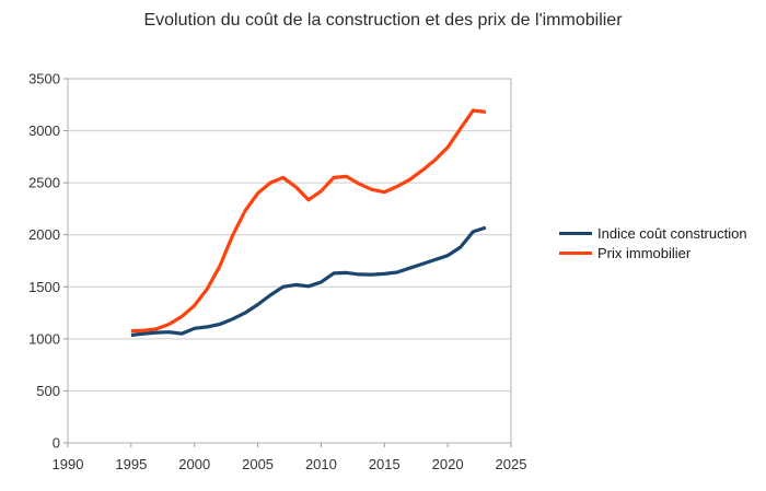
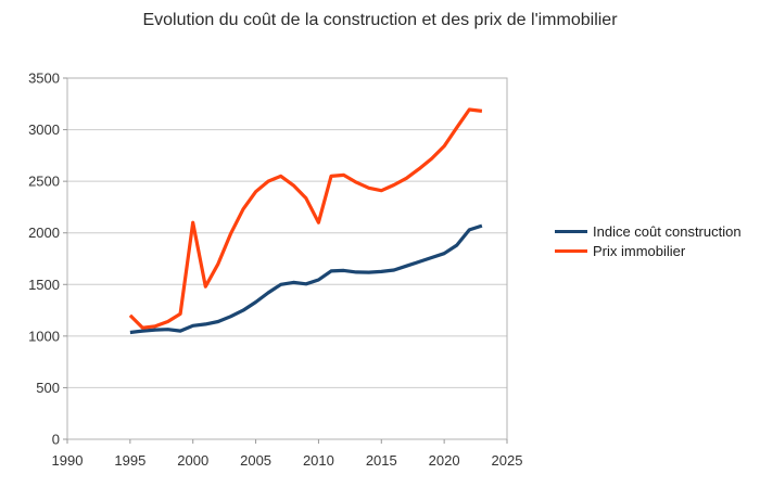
Prix immobilier/1995: 1100 -> 1200
Prix immobilier/2000: 1300 -> 2100
Prix immobilier/2010: 2400 -> 2100
